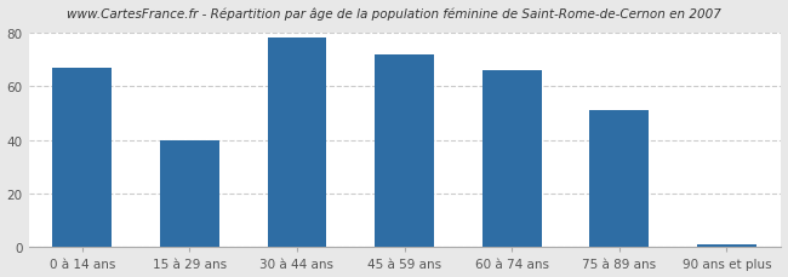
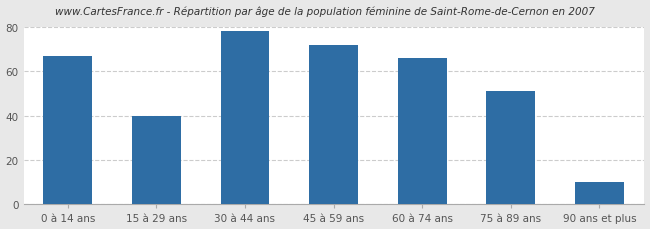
90 ans et plus: 1 -> 10
